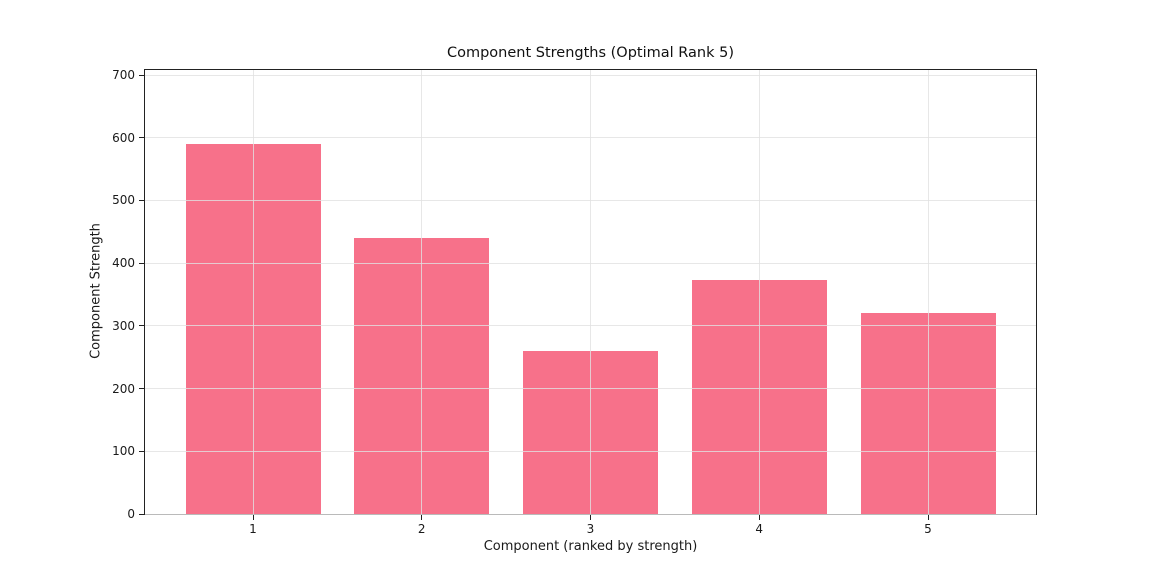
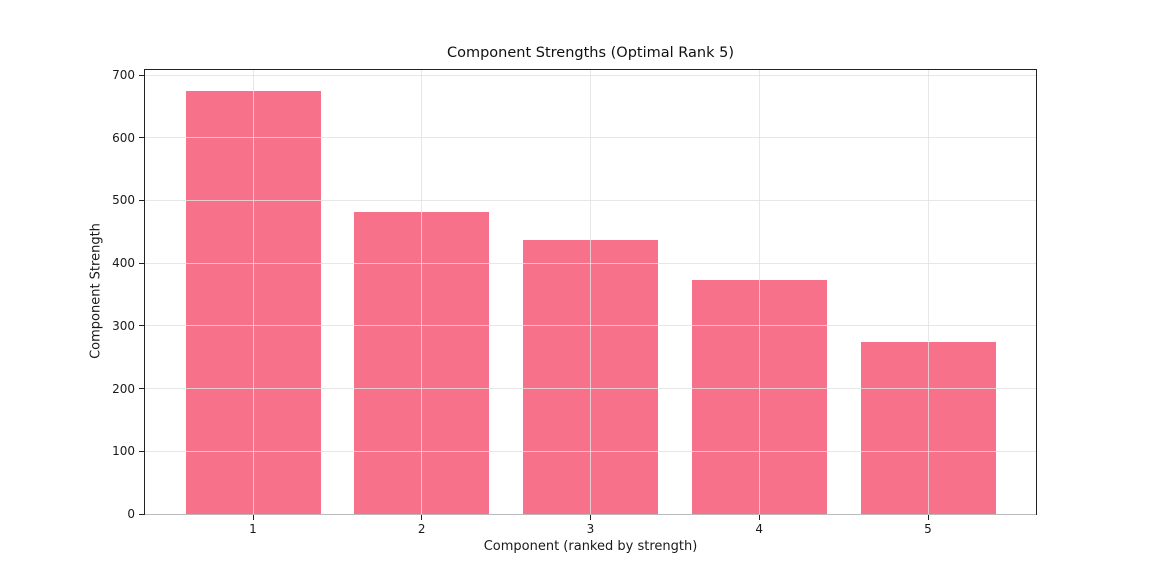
1: 590 -> 670
2: 440 -> 480
3: 260 -> 440
5: 320 -> 280
